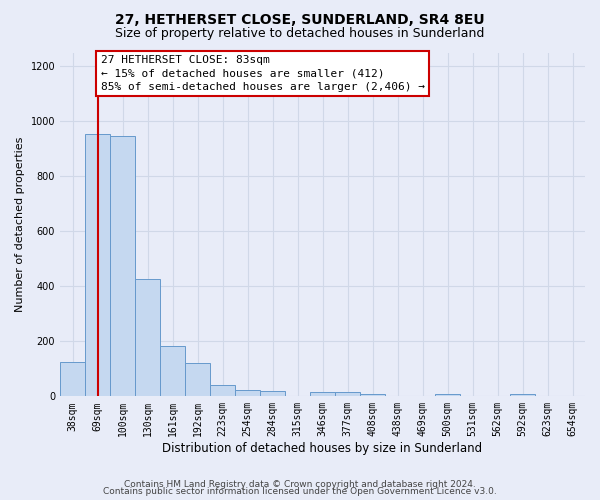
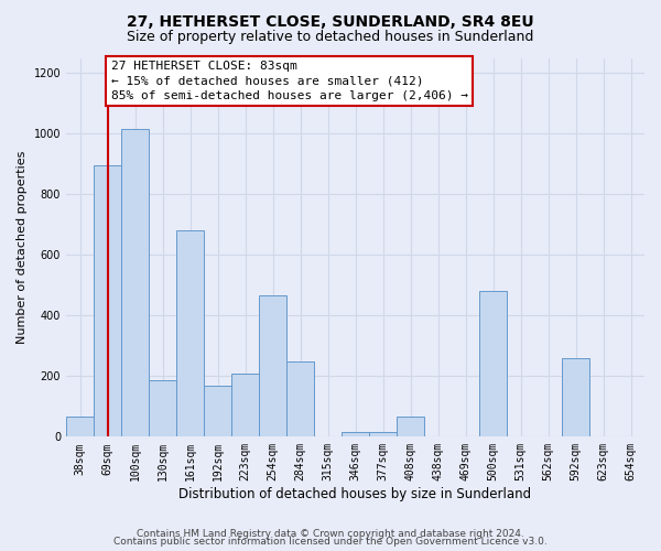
38sqm: 125 -> 65
69sqm: 955 -> 895
100sqm: 948 -> 1015
130sqm: 428 -> 185
161sqm: 183 -> 680
192sqm: 120 -> 170
223sqm: 42 -> 210
254sqm: 22 -> 465
284sqm: 20 -> 250
408sqm: 10 -> 65
500sqm: 8 -> 480
592sqm: 8 -> 260
